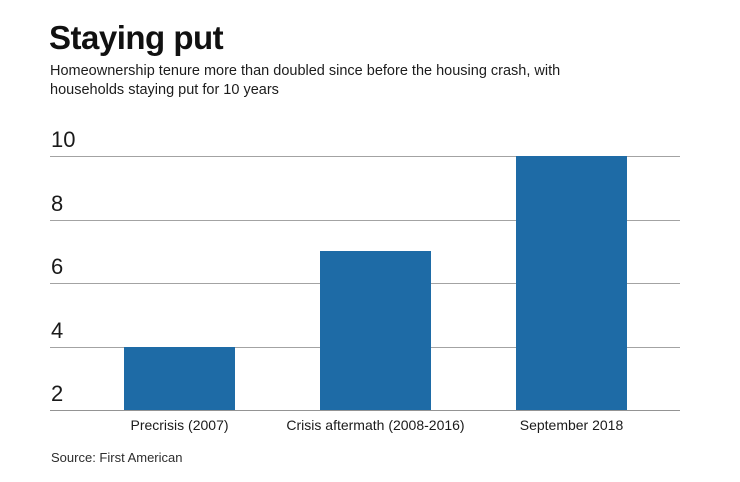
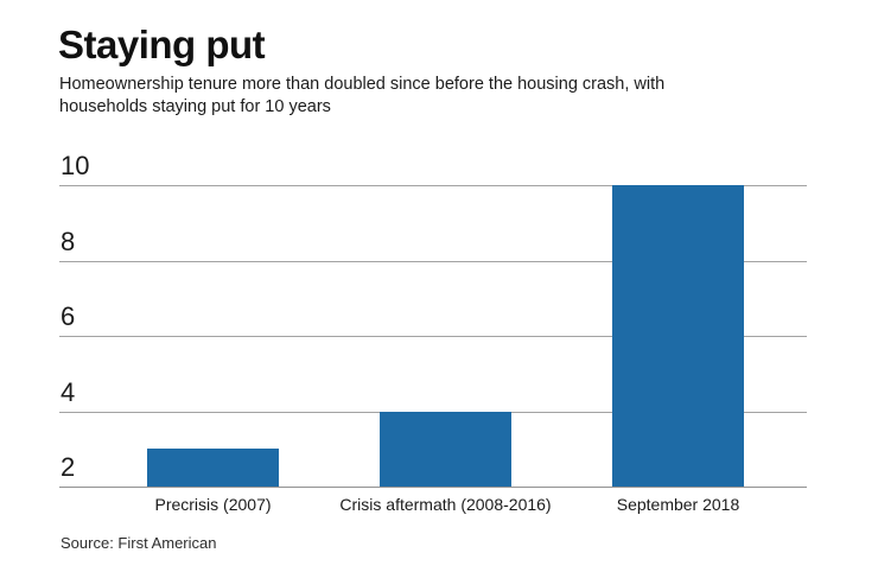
Precrisis (2007): 4 -> 3
Crisis aftermath (2008-2016): 7 -> 4
